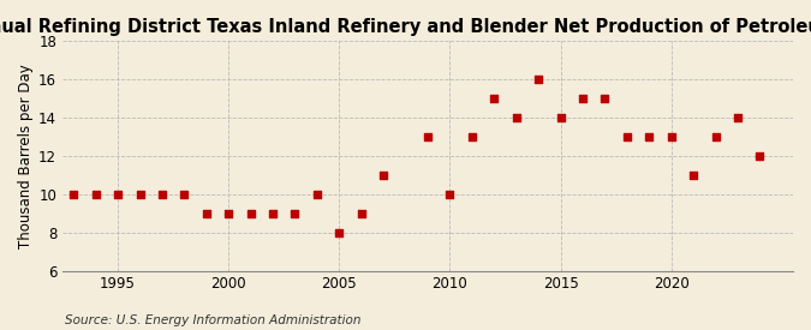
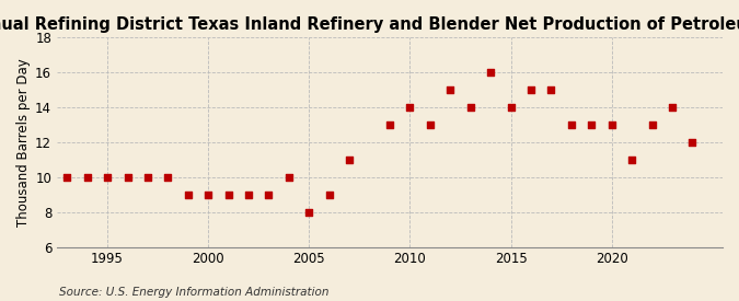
2010: 10 -> 14
